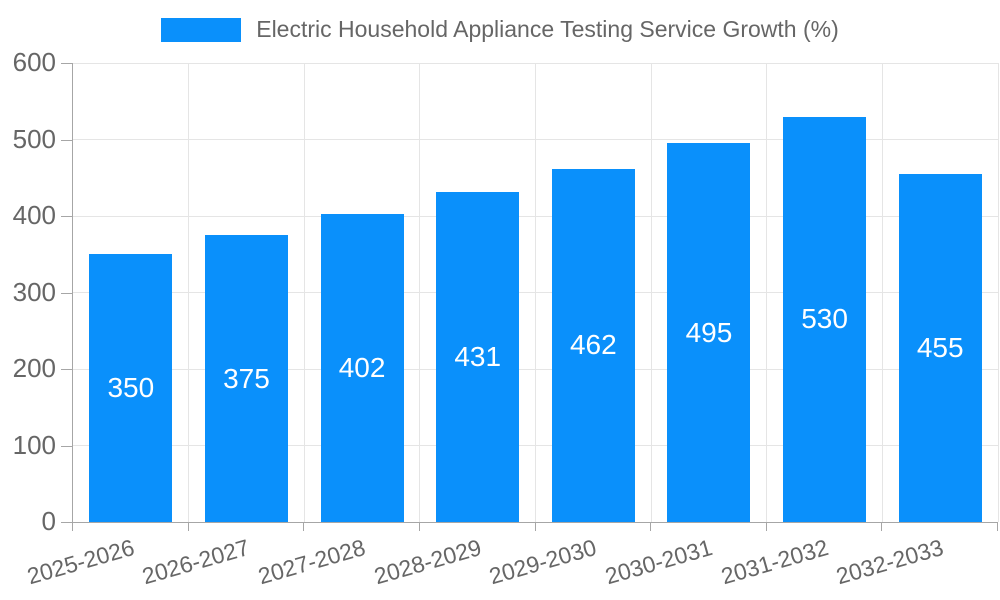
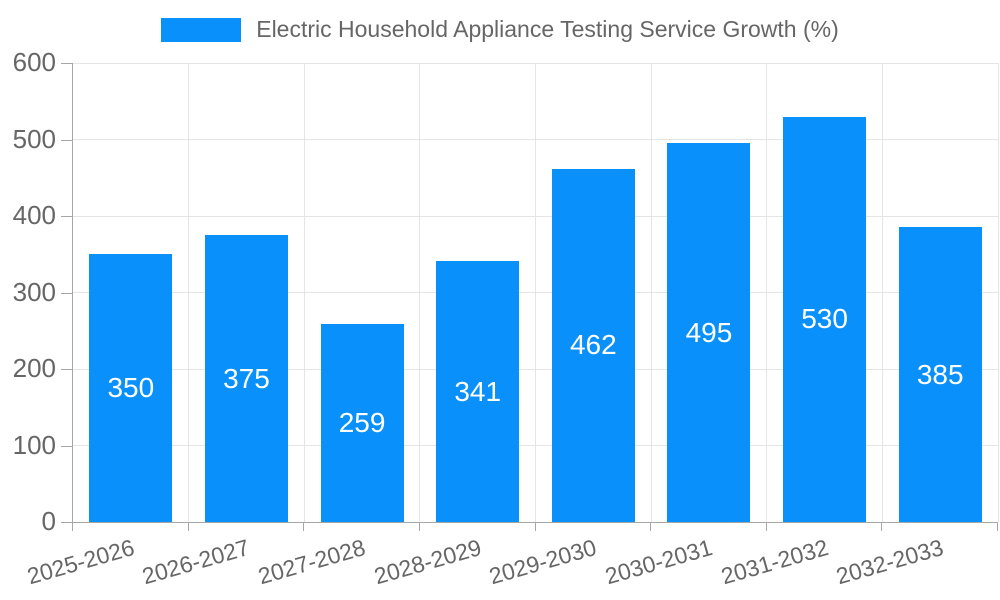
2027-2028: 402 -> 259
2028-2029: 431 -> 341
2032-2033: 455 -> 385
